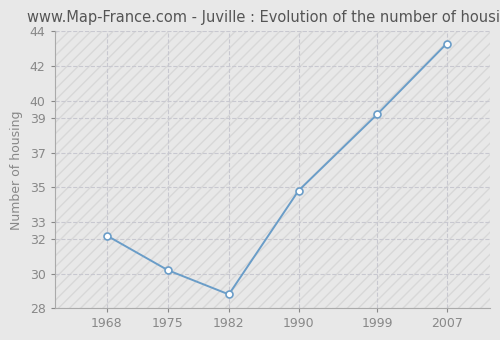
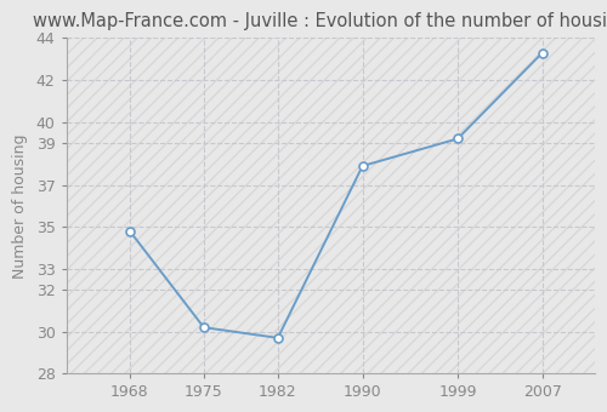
1968: 32.2 -> 34.8
1982: 28.8 -> 29.7
1990: 34.8 -> 37.9
